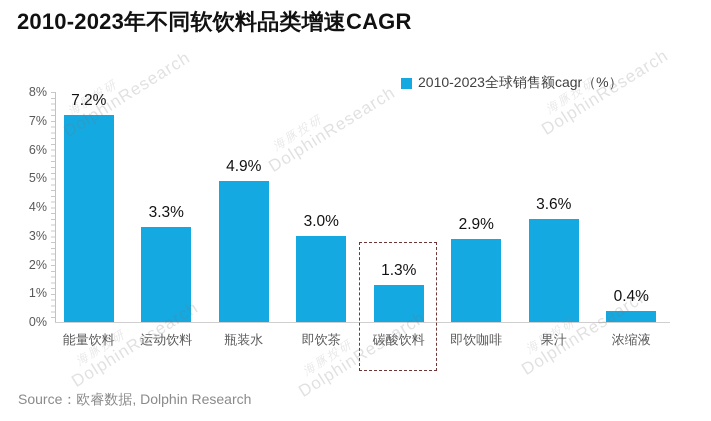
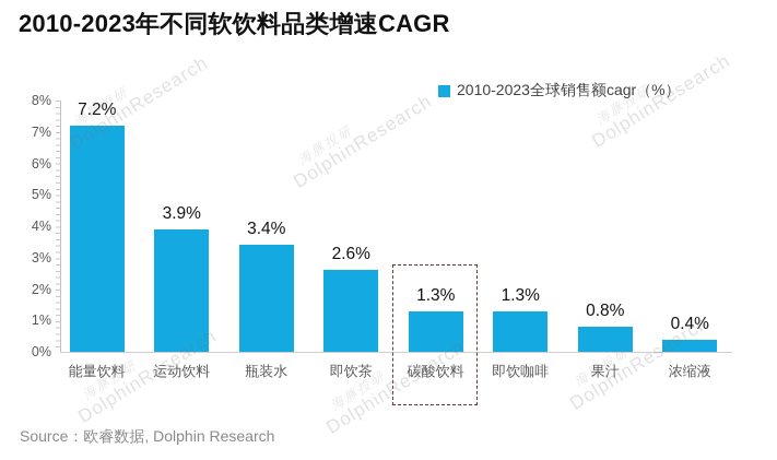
运动饮料: 3.3% -> 3.9%
瓶装水: 4.9% -> 3.4%
即饮茶: 3.0% -> 2.6%
即饮咖啡: 2.9% -> 1.3%
果汁: 3.6% -> 0.8%
